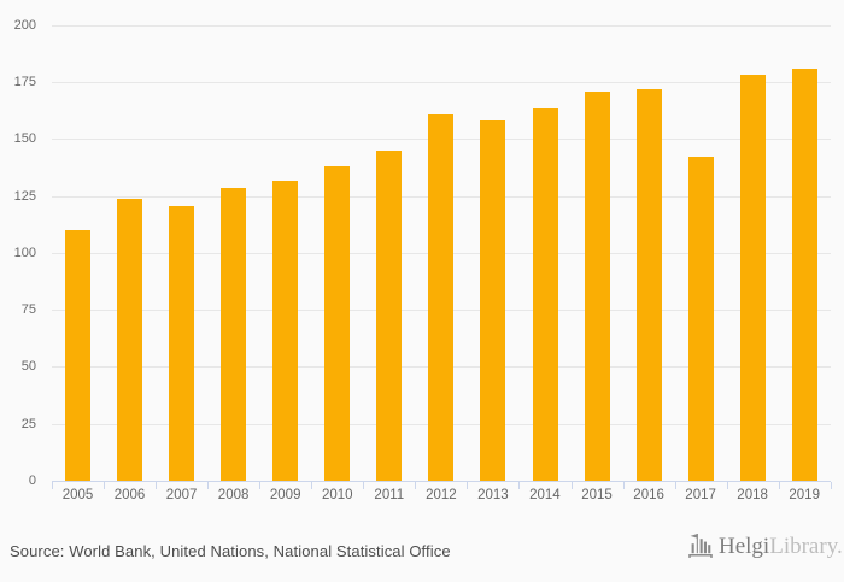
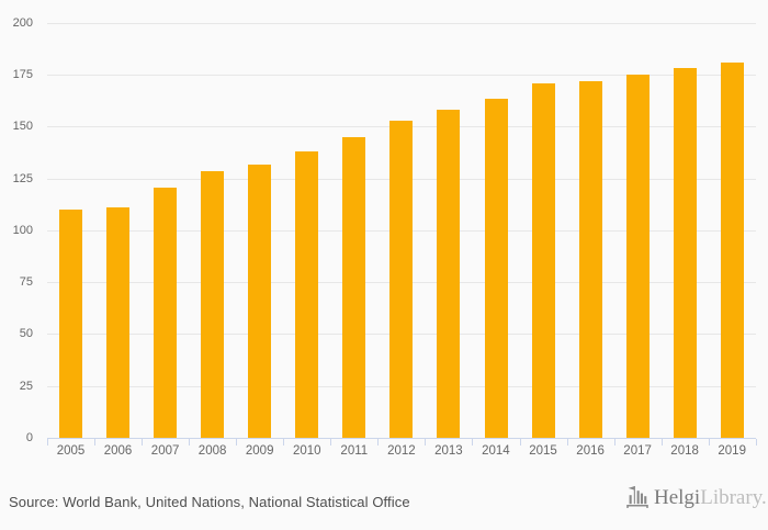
2006: 124 -> 111
2012: 161 -> 153
2017: 142 -> 175
